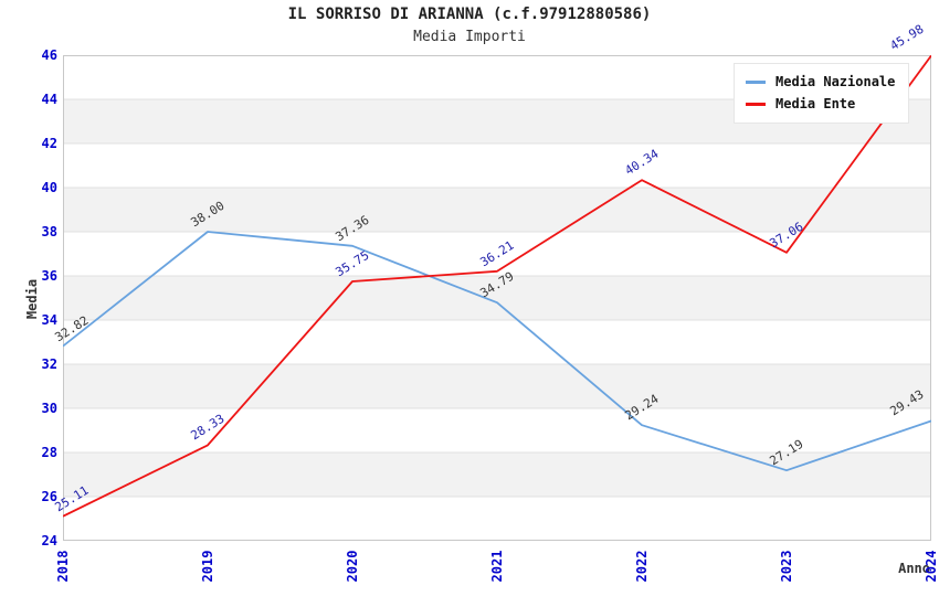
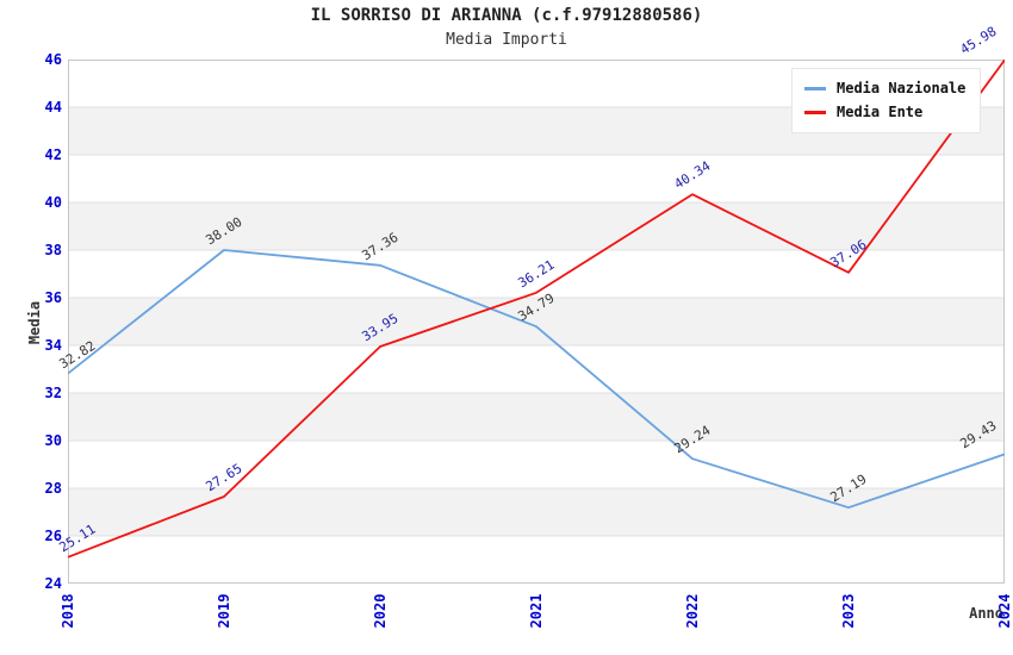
Media Ente/2019: 28.33 -> 27.65
Media Ente/2020: 35.75 -> 33.95
